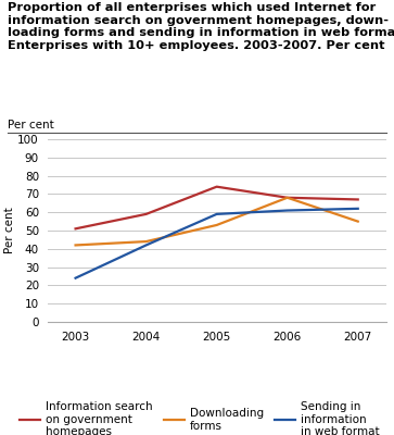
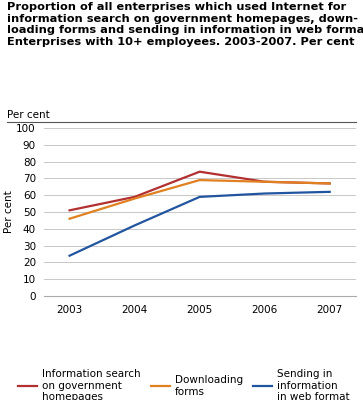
Downloading forms/2003: 42 -> 46
Downloading forms/2004: 44 -> 58
Downloading forms/2005: 53 -> 69
Downloading forms/2007: 55 -> 67
